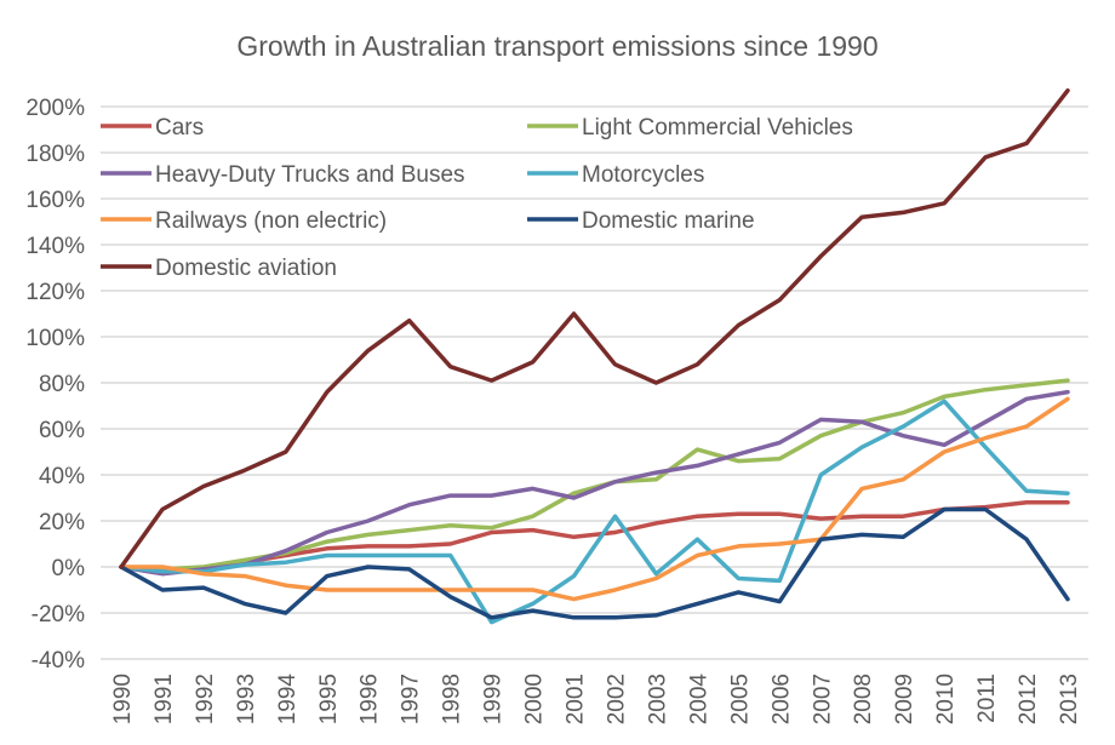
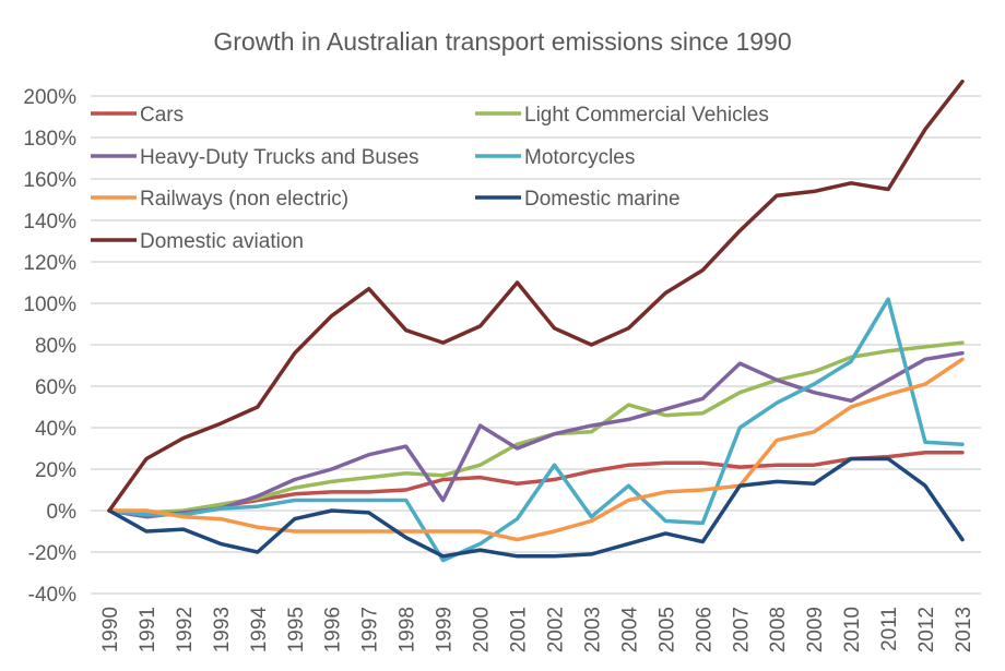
Heavy-Duty Trucks and Buses/1999: 31% -> 5%
Heavy-Duty Trucks and Buses/2000: 34% -> 41%
Heavy-Duty Trucks and Buses/2007: 64% -> 71%
Motorcycles/2011: 52% -> 102%
Domestic aviation/2011: 178% -> 155%
